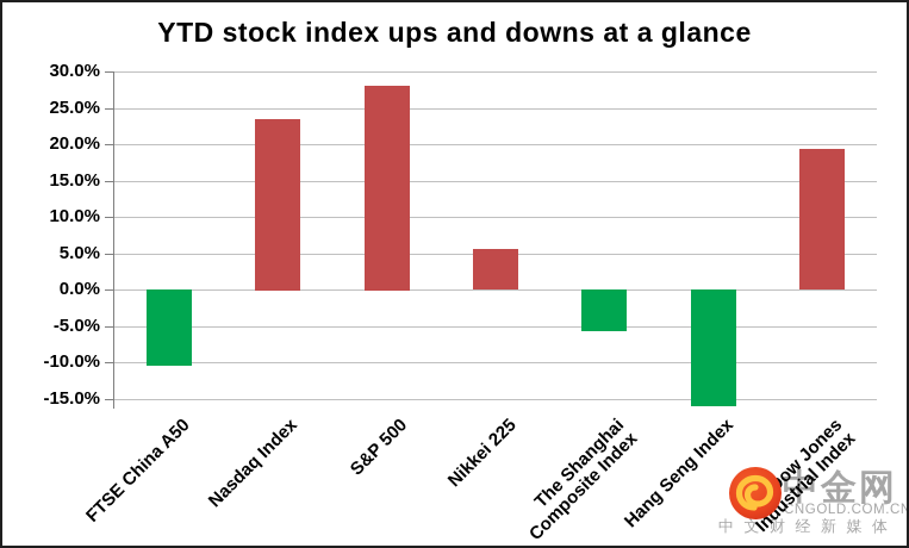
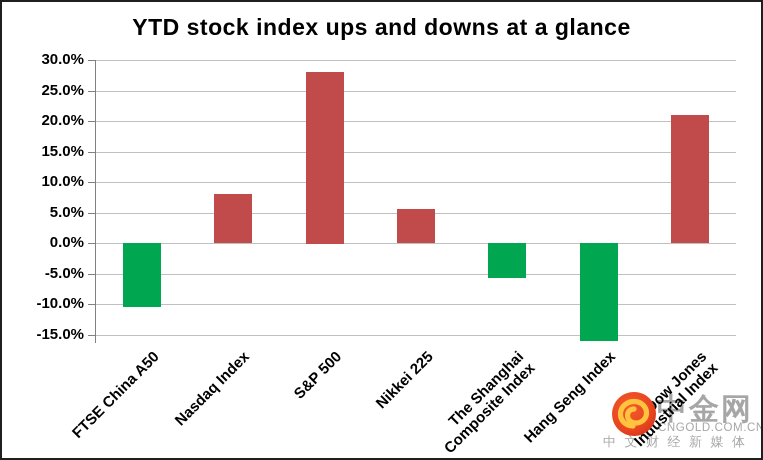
Nasdaq Index: 24% -> 8%
Dow Jones Industrial Index: 19% -> 21%
